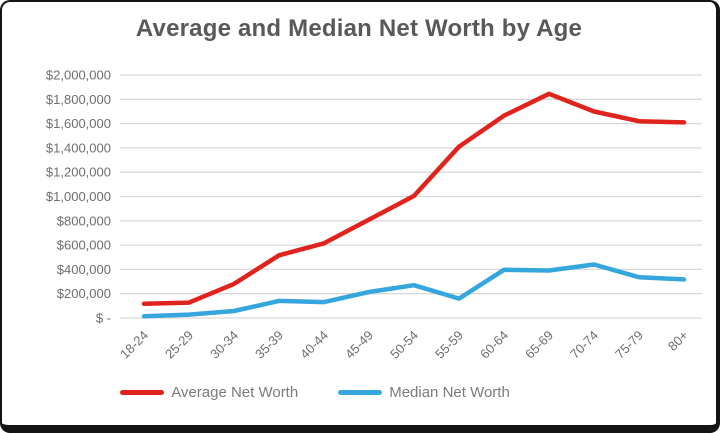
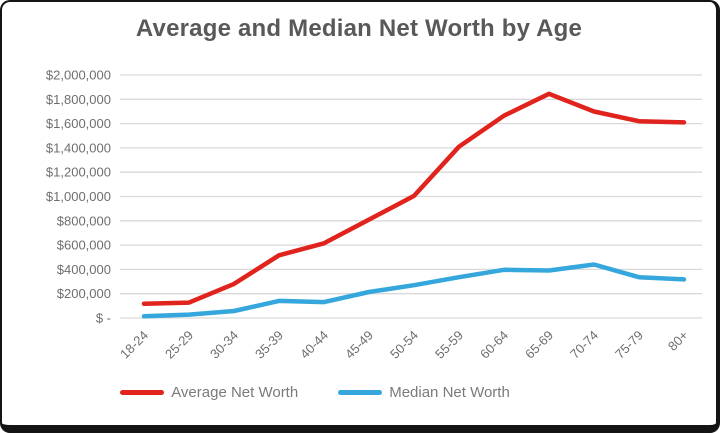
Median Net Worth/55-59: $160000 -> $340000
